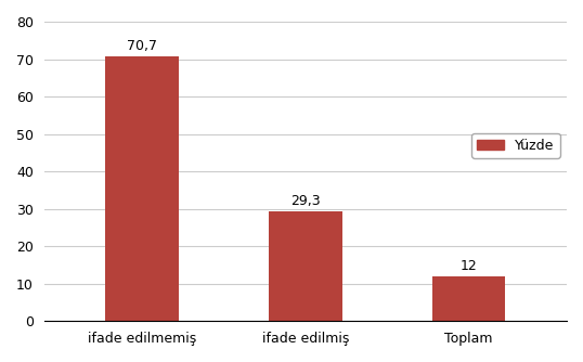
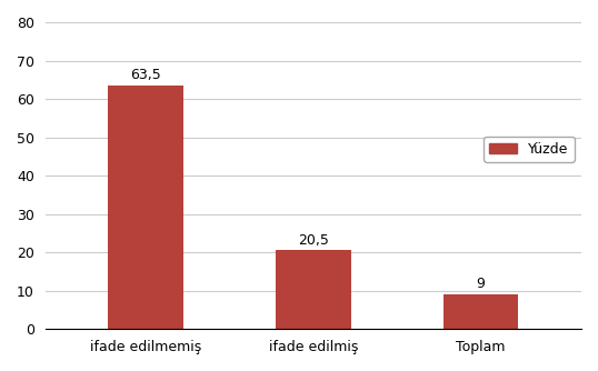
ifade edilmemiş: 70,7 -> 63,5
ifade edilmiş: 29,3 -> 20,5
Toplam: 12 -> 9
